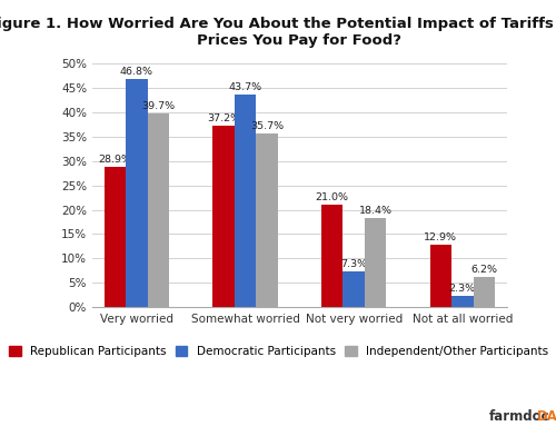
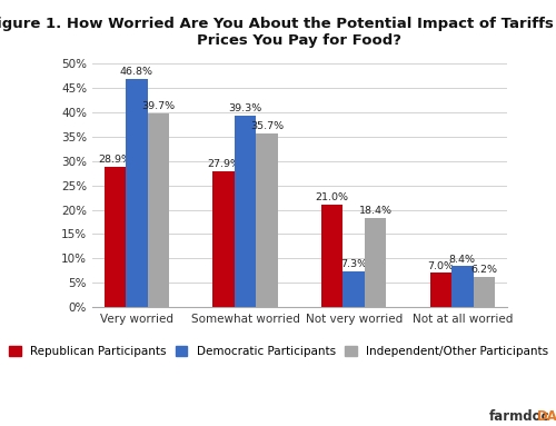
Republican Participants/Somewhat worried: 37.2% -> 27.9%
Democratic Participants/Somewhat worried: 43.7% -> 39.3%
Republican Participants/Not at all worried: 12.9% -> 7.0%
Democratic Participants/Not at all worried: 2.3% -> 8.4%
